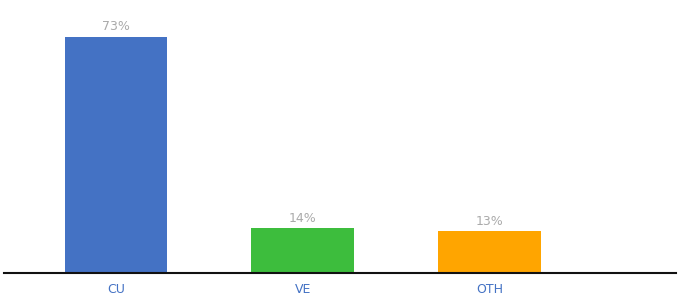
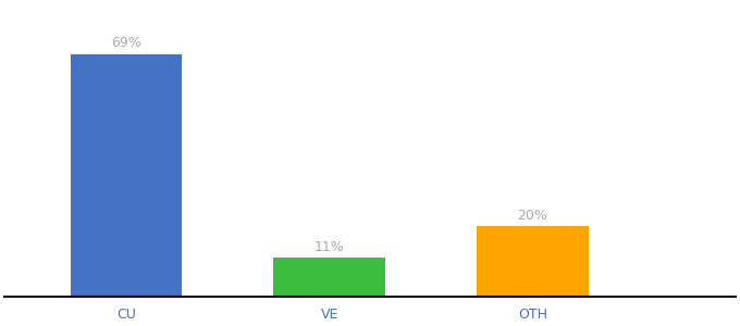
CU: 73% -> 69%
VE: 14% -> 11%
OTH: 13% -> 20%
